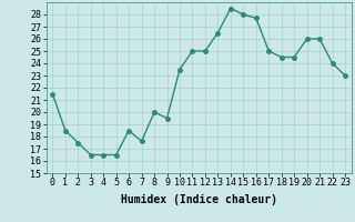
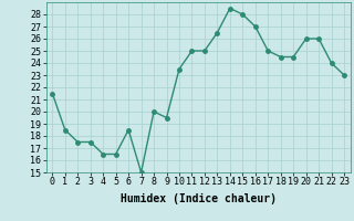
3: 16.5 -> 17.5
7: 17.6 -> 15.0
16: 27.7 -> 27.0
